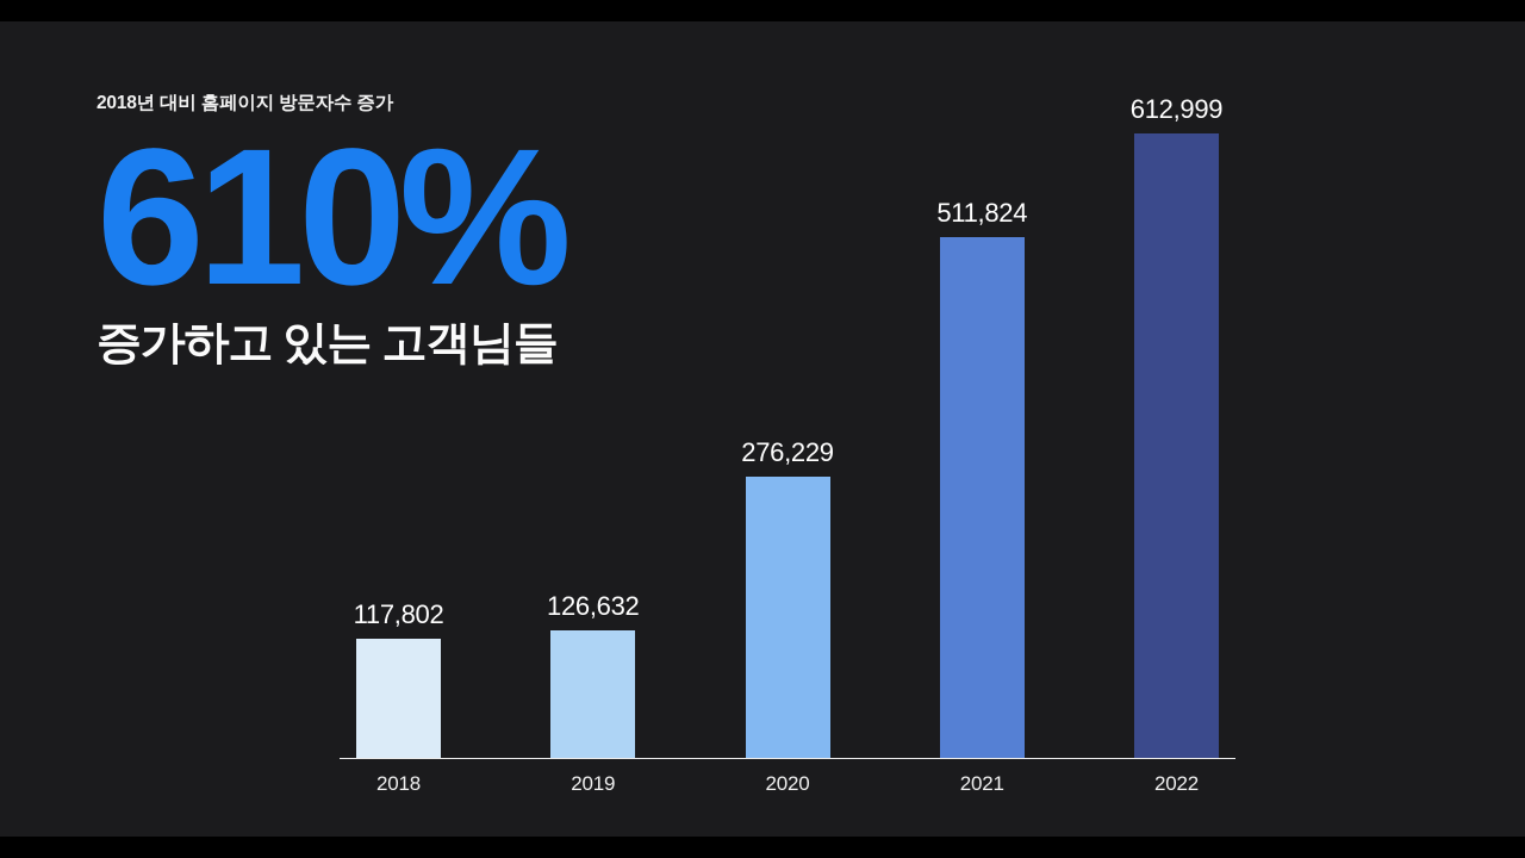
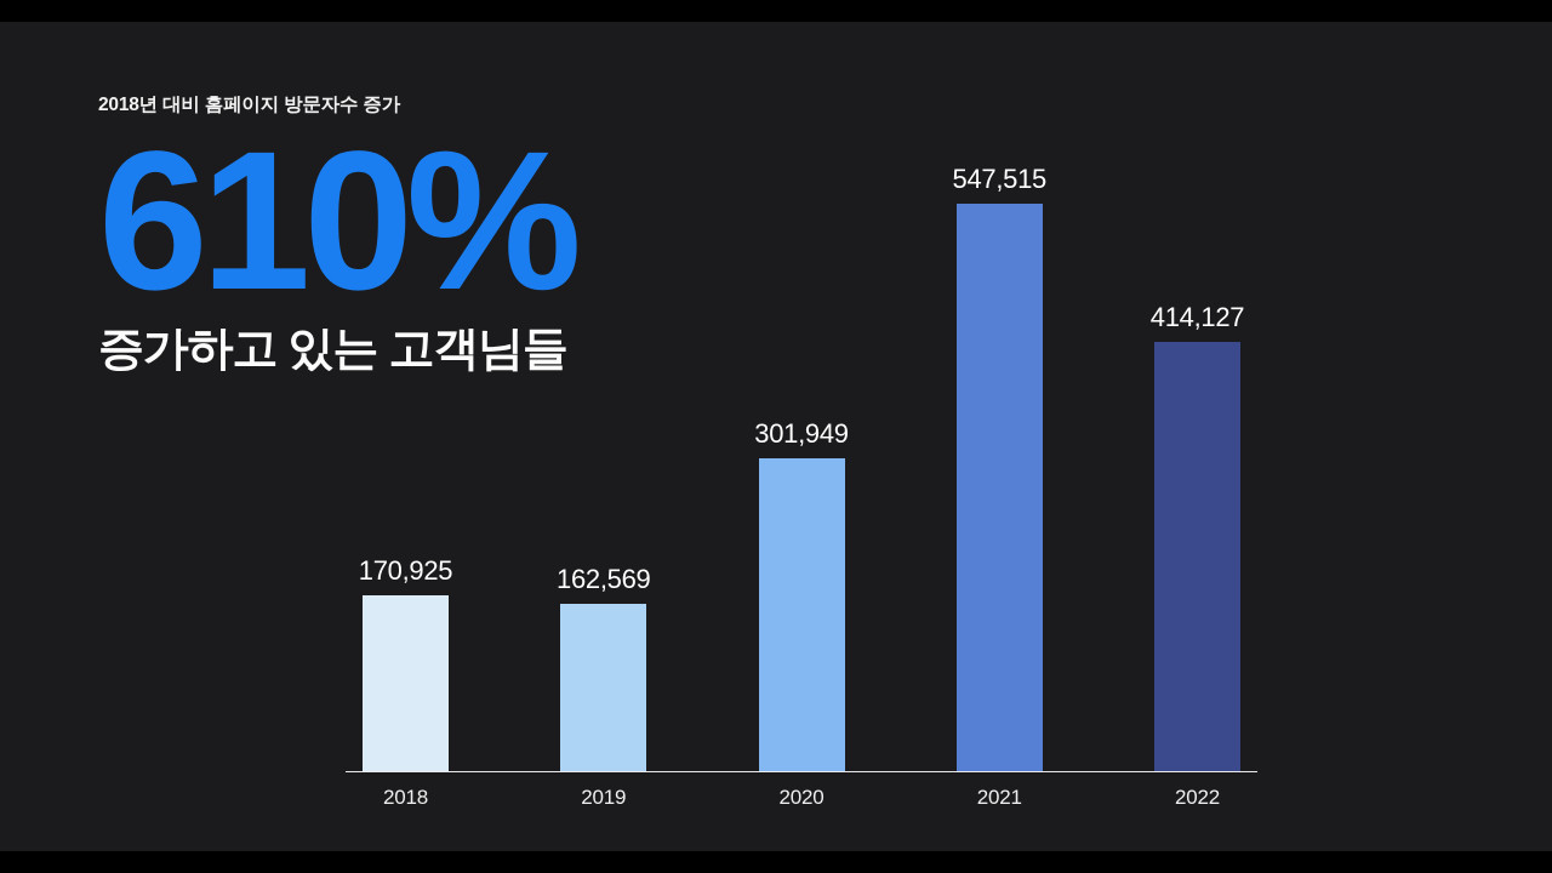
2018: 117,802 -> 170,925
2019: 126,632 -> 162,569
2020: 276,229 -> 301,949
2021: 511,824 -> 547,515
2022: 612,999 -> 414,127
